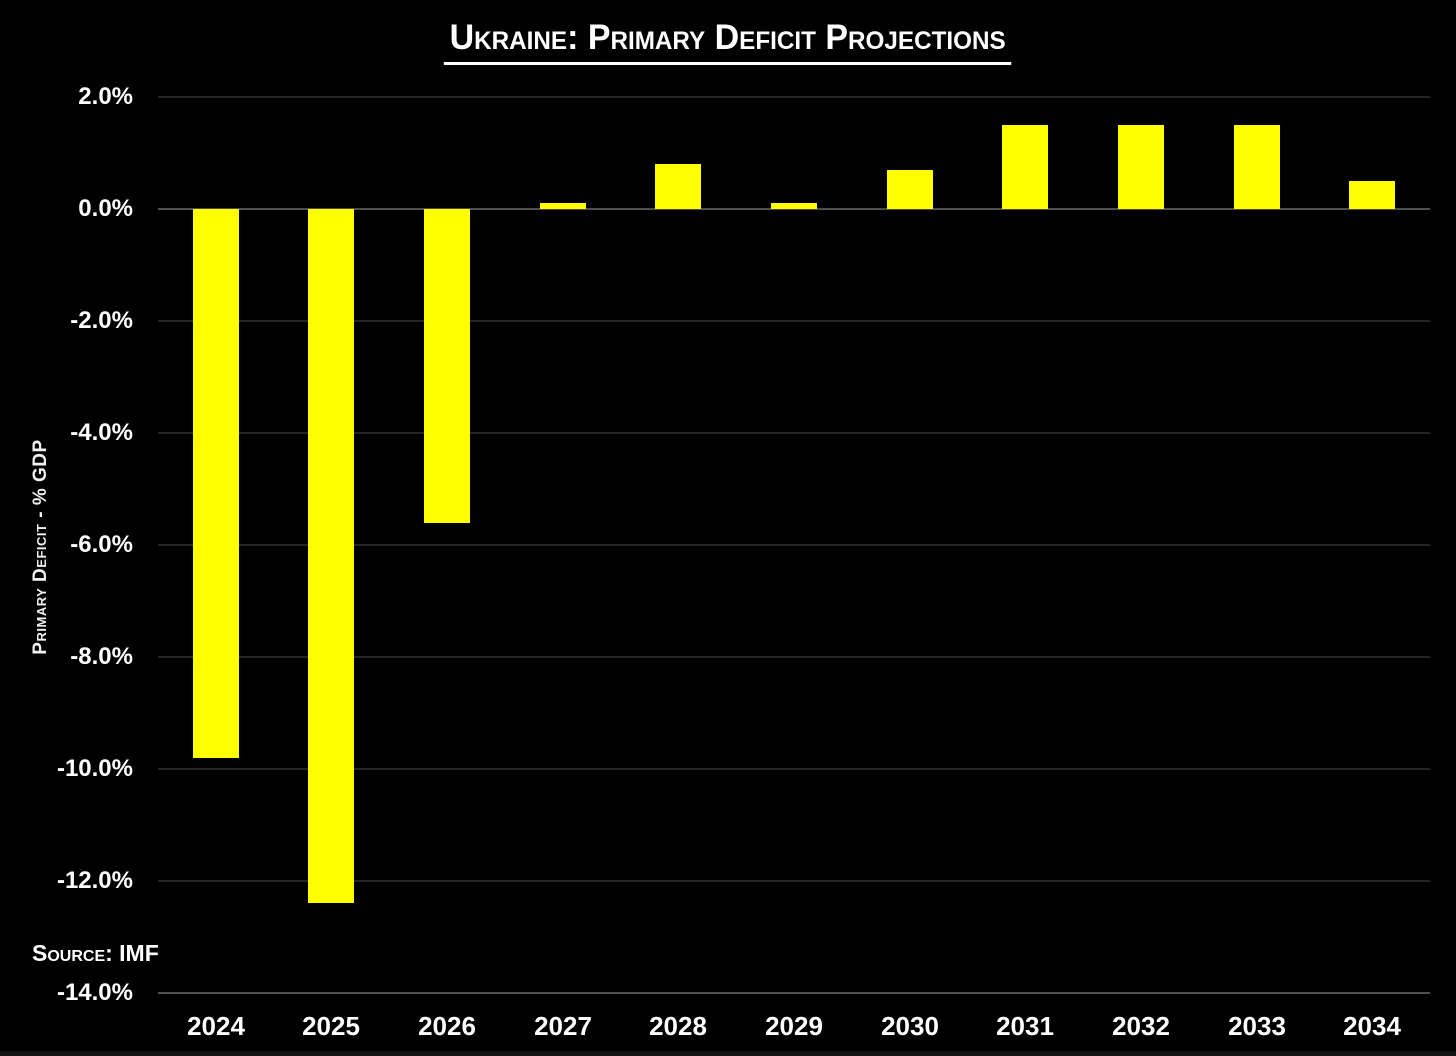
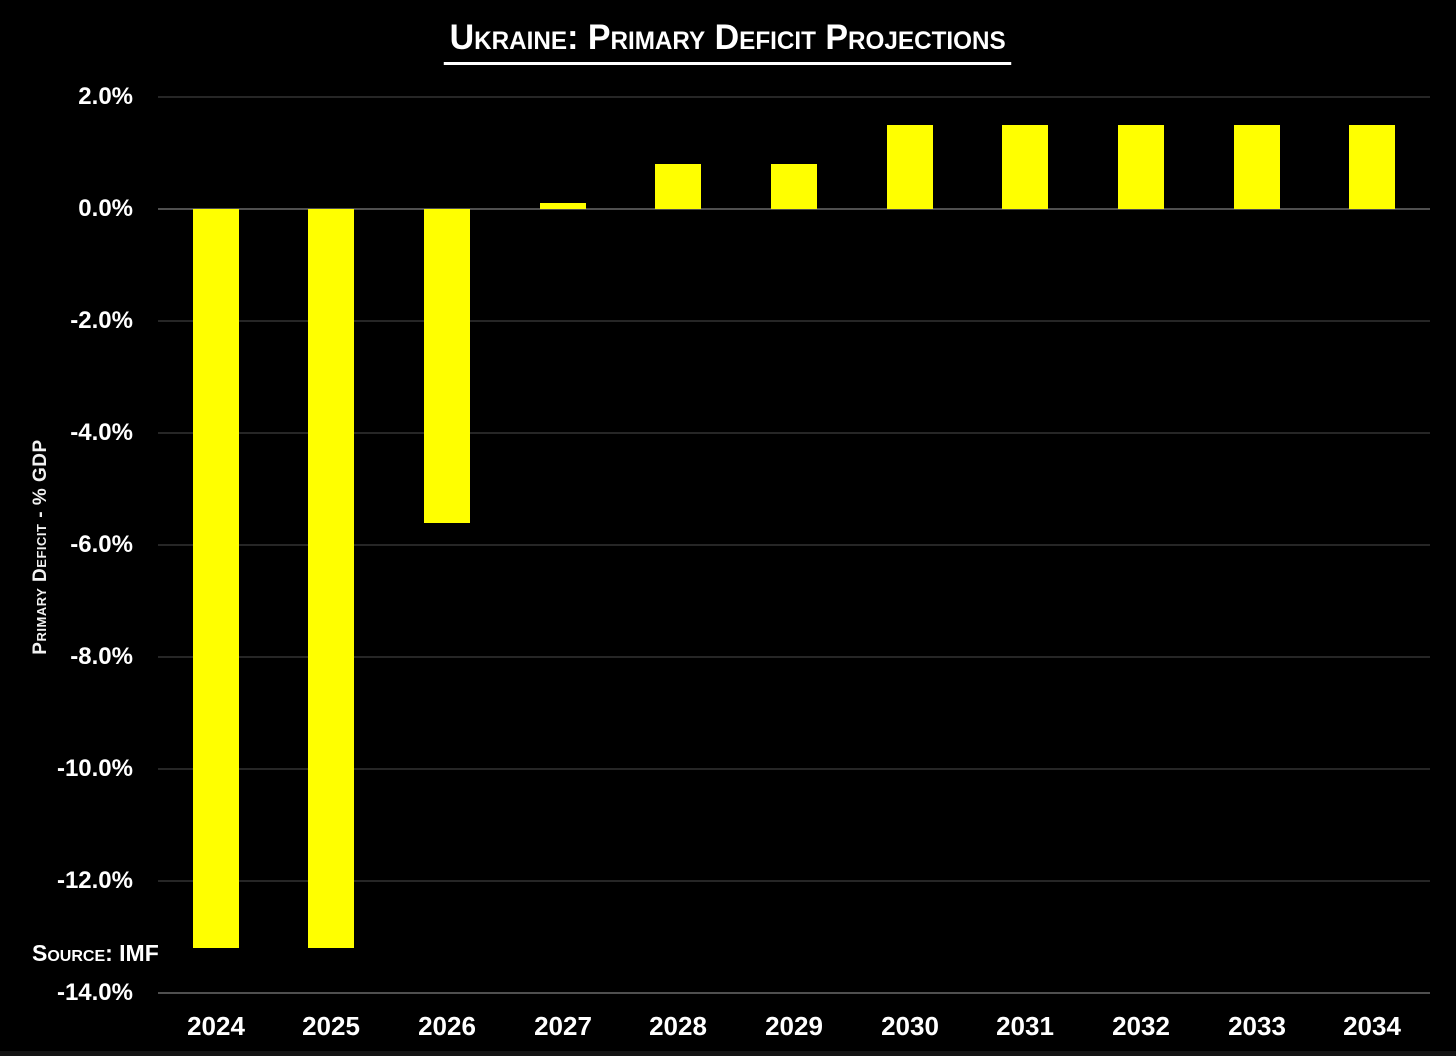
2024: -9.8% -> -13.2%
2025: -12.4% -> -13.2%
2029: 0.1% -> 0.8%
2030: 0.7% -> 1.5%
2034: 0.5% -> 1.5%
